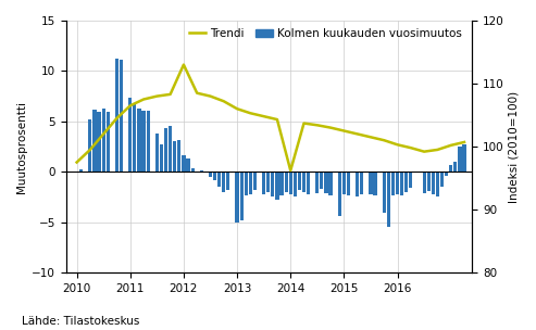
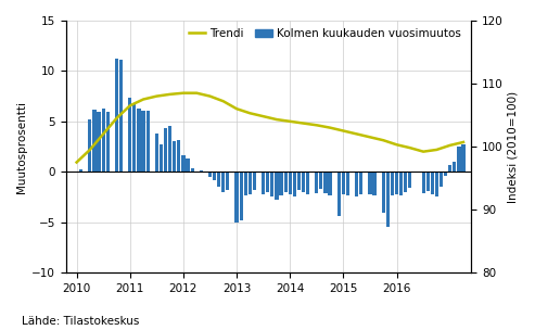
Trendi/2012: 113.0 -> 108.5
Trendi/2014: 96.2 -> 104.0
